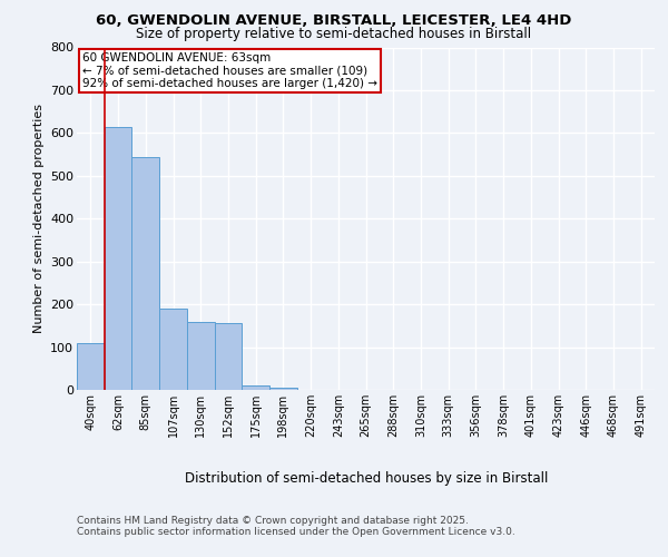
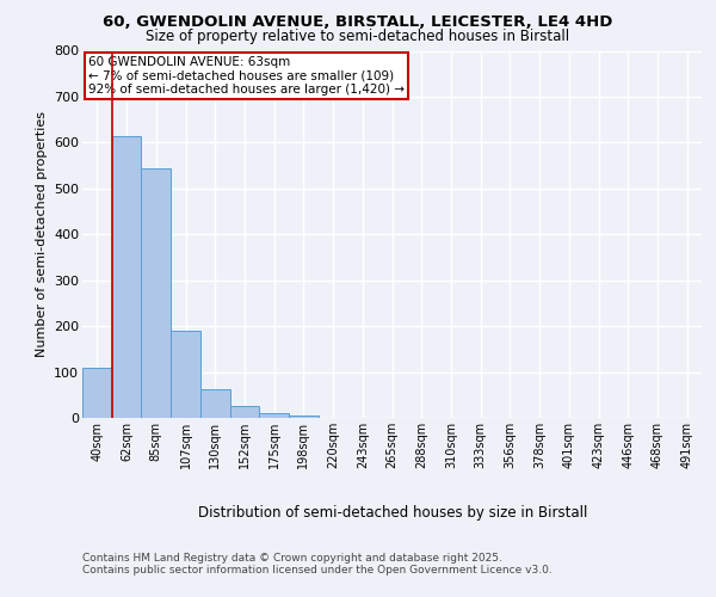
130sqm: 160 -> 62
152sqm: 155 -> 25
